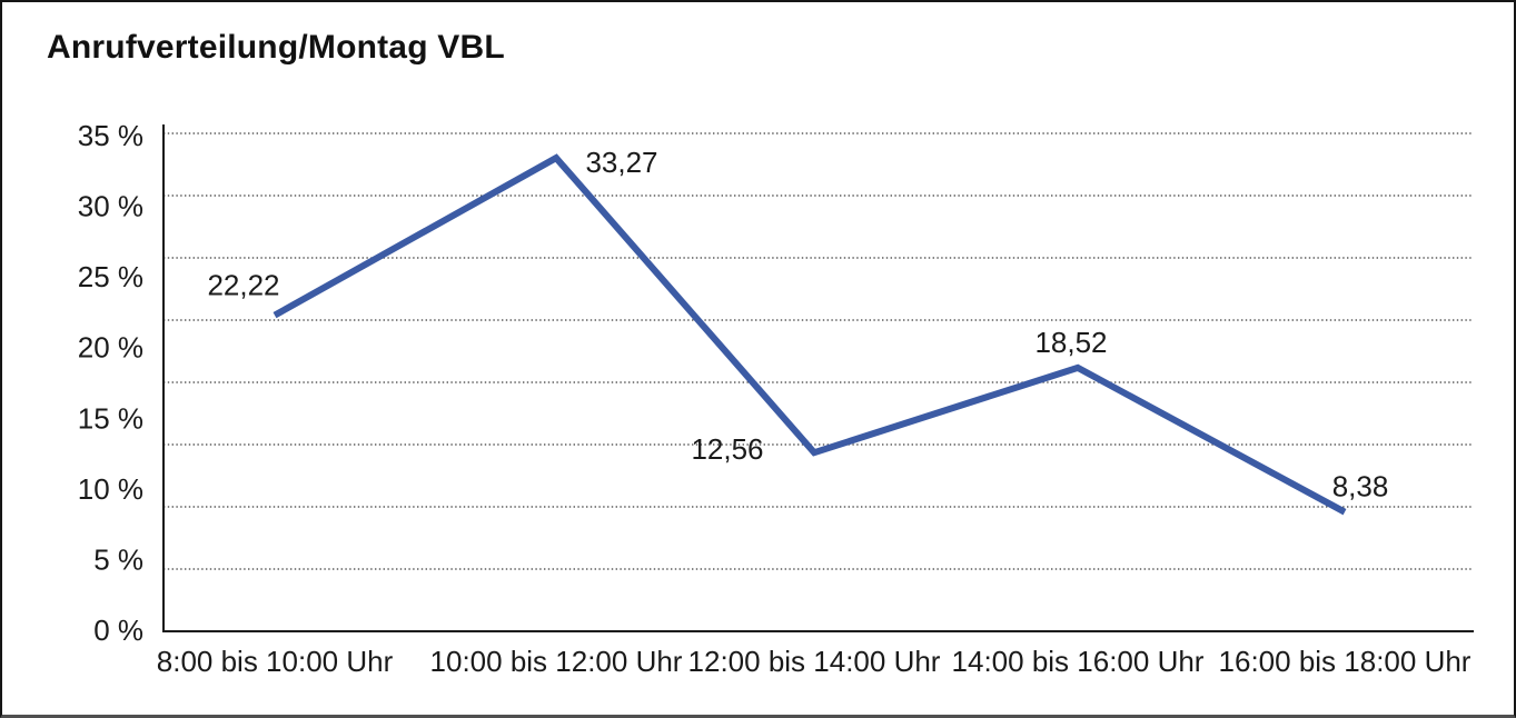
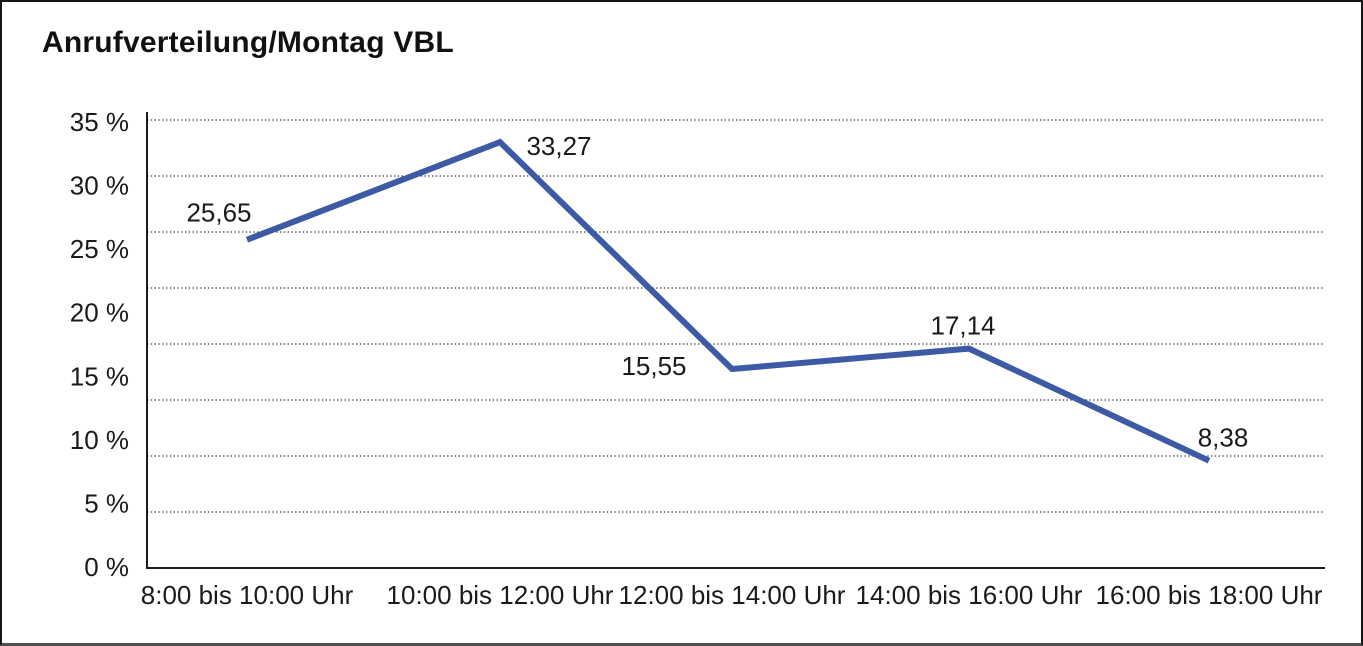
8:00 bis 10:00 Uhr: 22,22 -> 25,65
12:00 bis 14:00 Uhr: 12,56 -> 15,55
14:00 bis 16:00 Uhr: 18,52 -> 17,14
